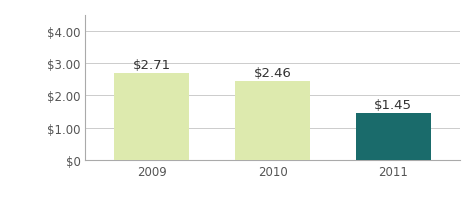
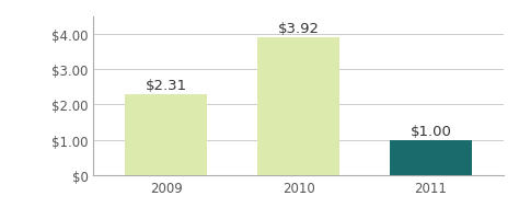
2009: $2.71 -> $2.31
2010: $2.46 -> $3.92
2011: $1.45 -> $1.00
